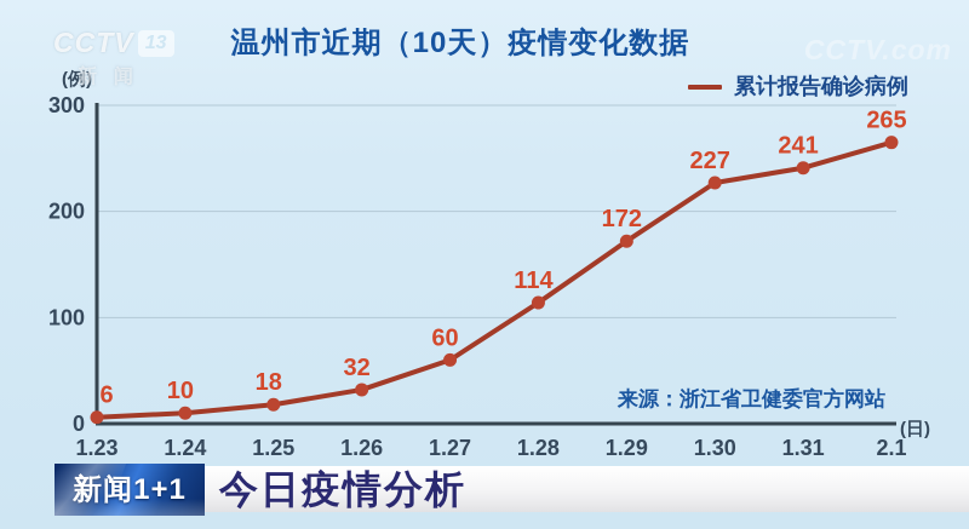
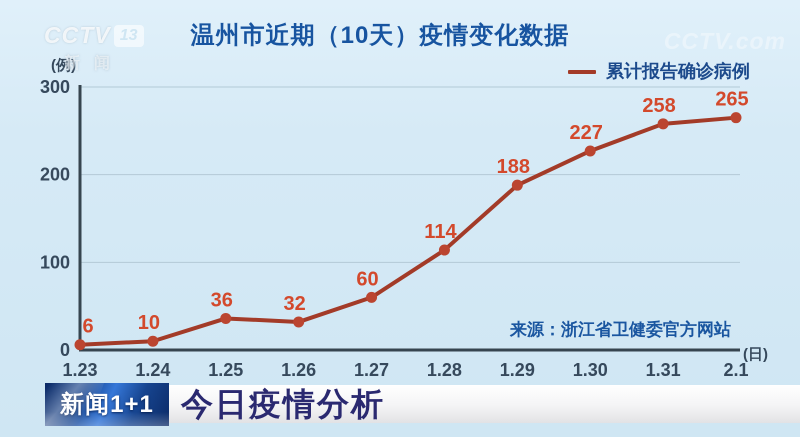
1.25: 18 -> 36
1.29: 172 -> 188
1.31: 241 -> 258
